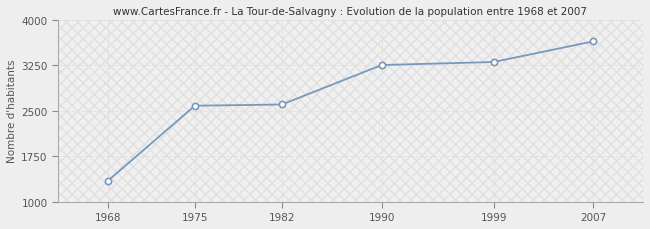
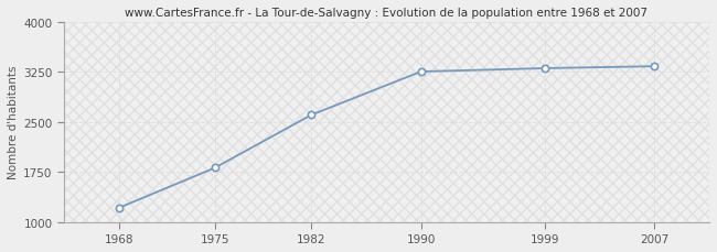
1968: 1340 -> 1210
1975: 2580 -> 1810
2007: 3640 -> 3330
